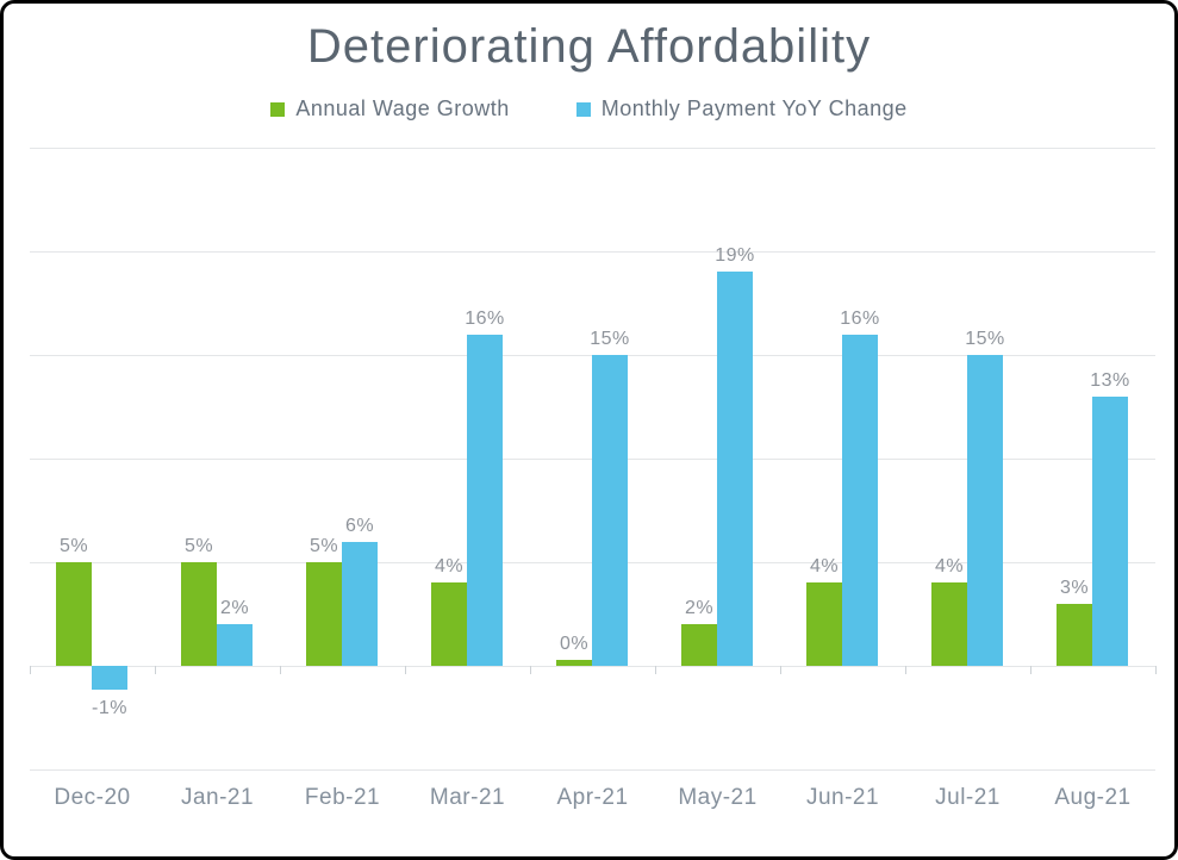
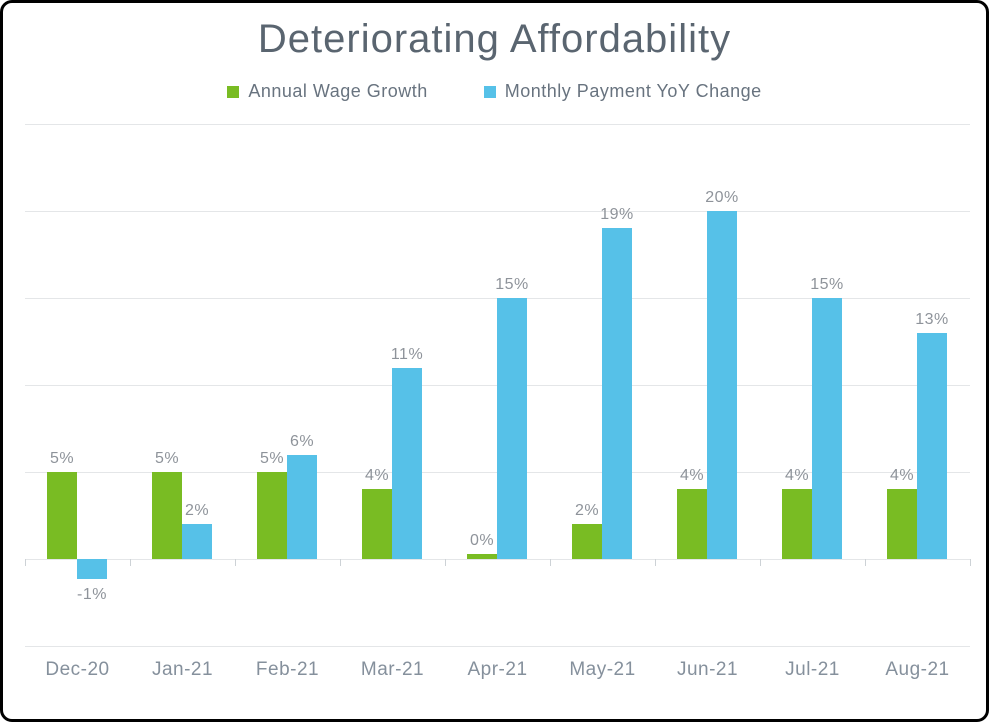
Monthly Payment YoY Change/Mar-21: 16% -> 11%
Monthly Payment YoY Change/Jun-21: 16% -> 20%
Annual Wage Growth/Aug-21: 3% -> 4%
